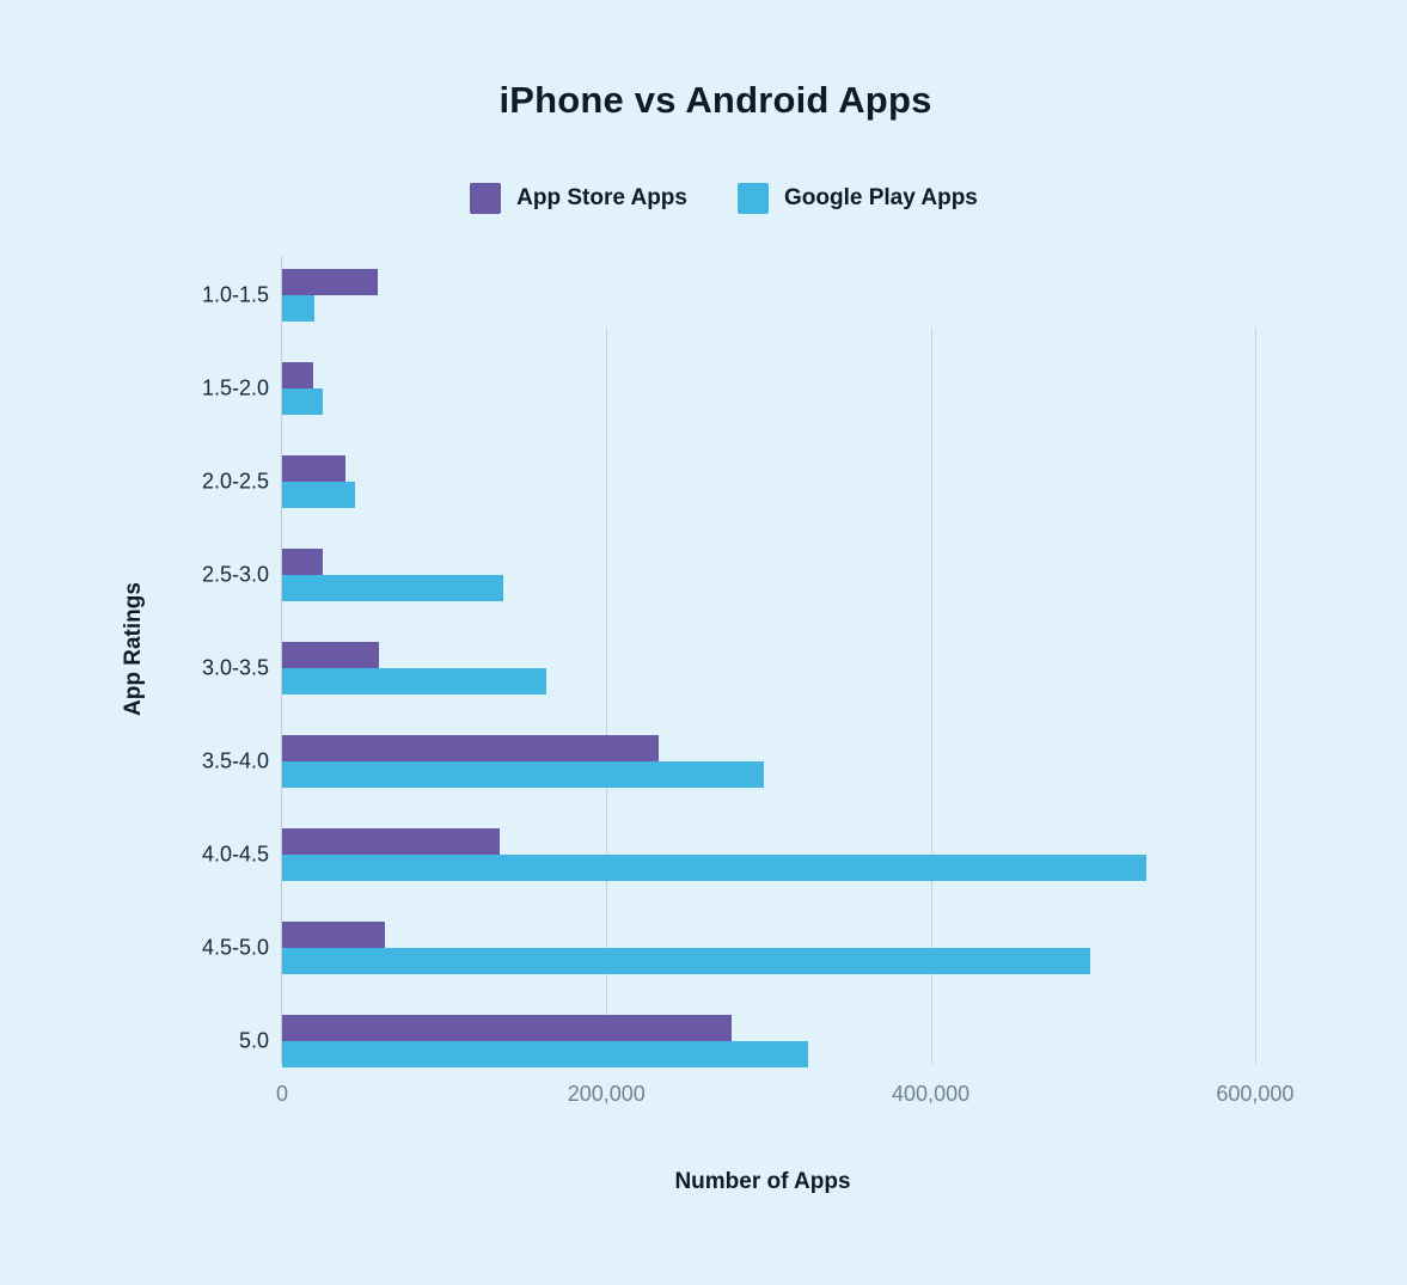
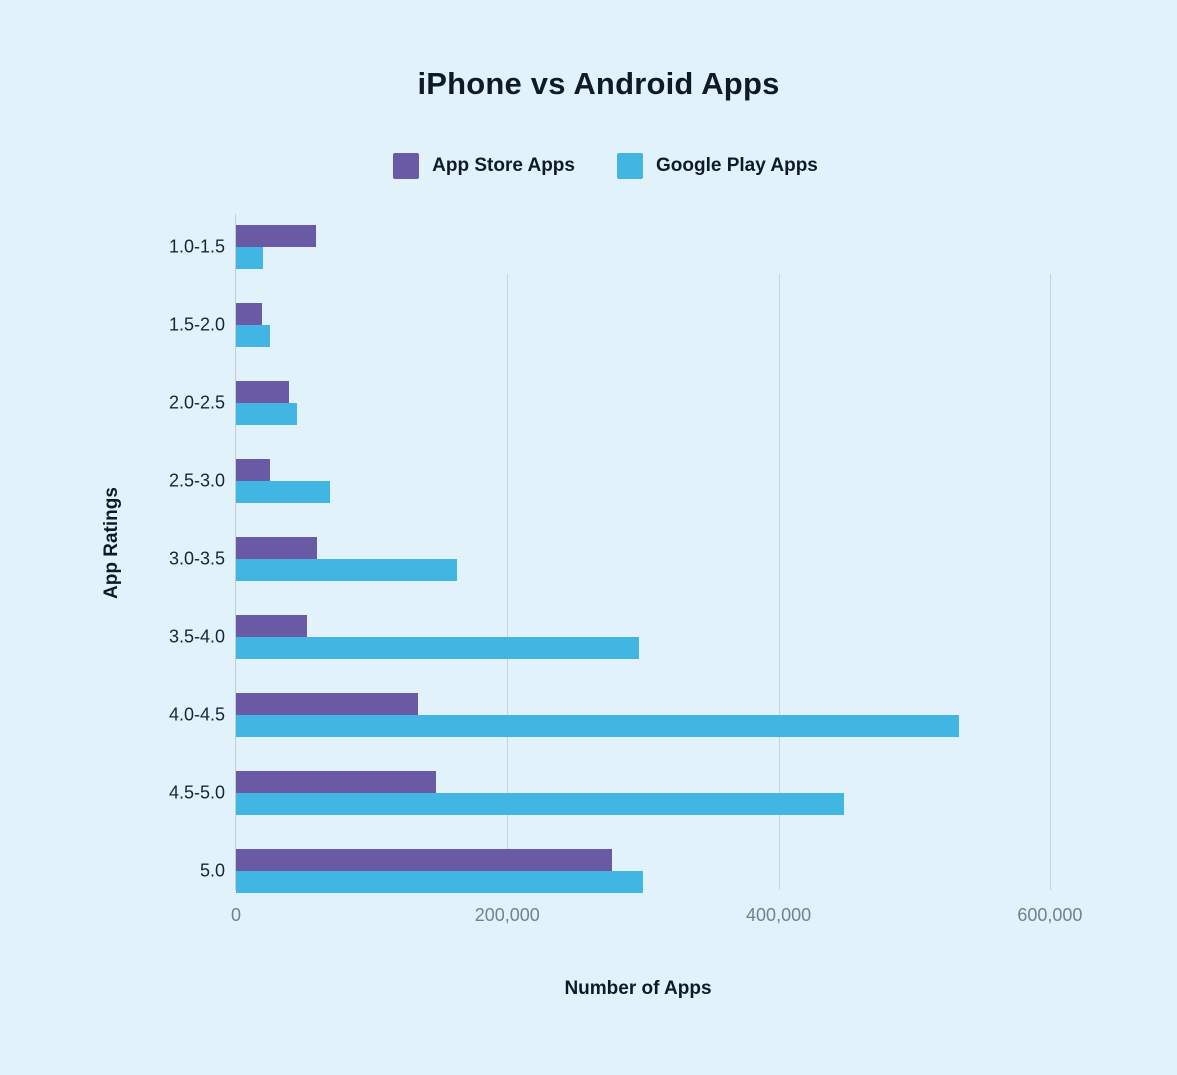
Google Play Apps/2.5-3.0: 136000 -> 69000
App Store Apps/3.5-4.0: 232000 -> 52000
App Store Apps/4.5-5.0: 63000 -> 148000
Google Play Apps/4.5-5.0: 498000 -> 448000
Google Play Apps/5.0: 324000 -> 300000
